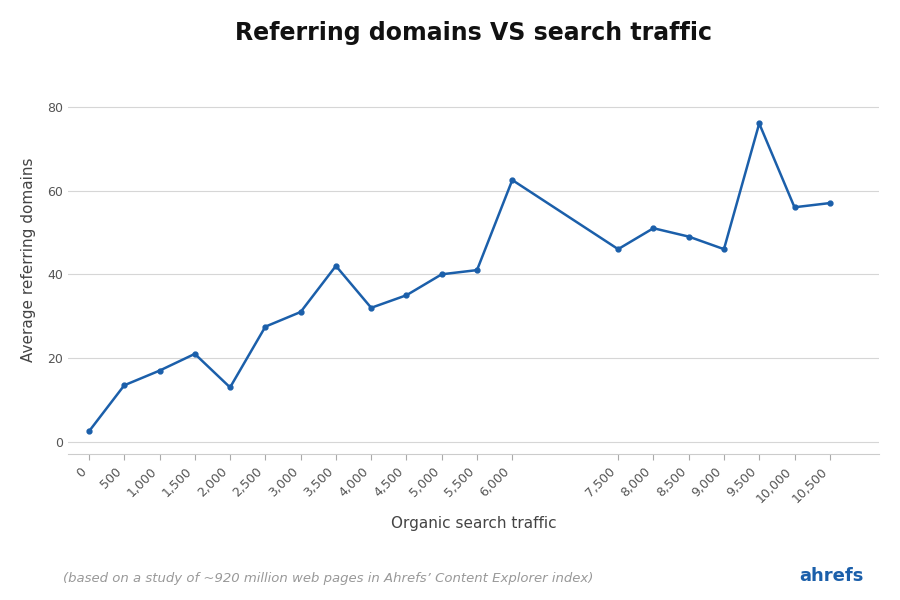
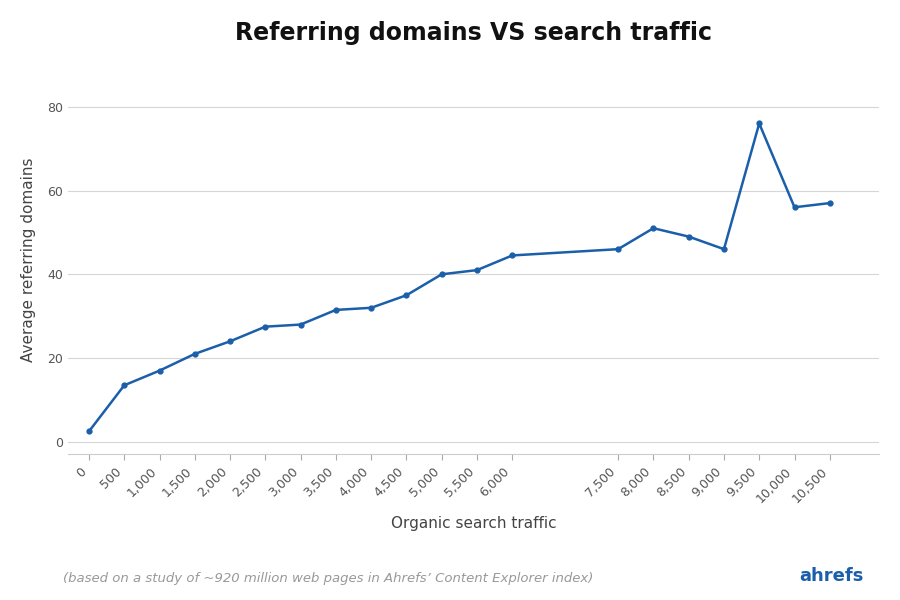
2,000: 13.0 -> 24.0
3,000: 31.0 -> 28.0
3,500: 42.0 -> 31.5
6,000: 62.5 -> 44.5
